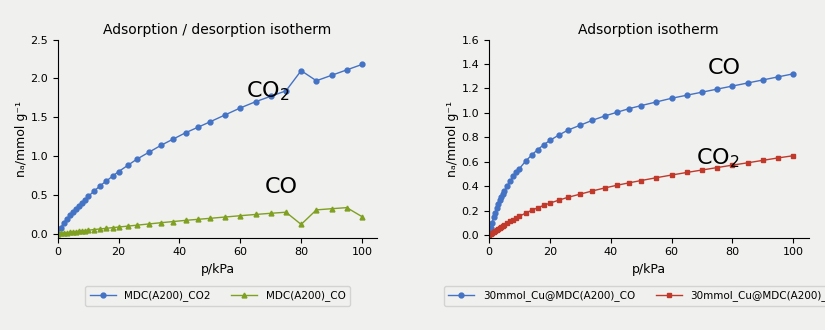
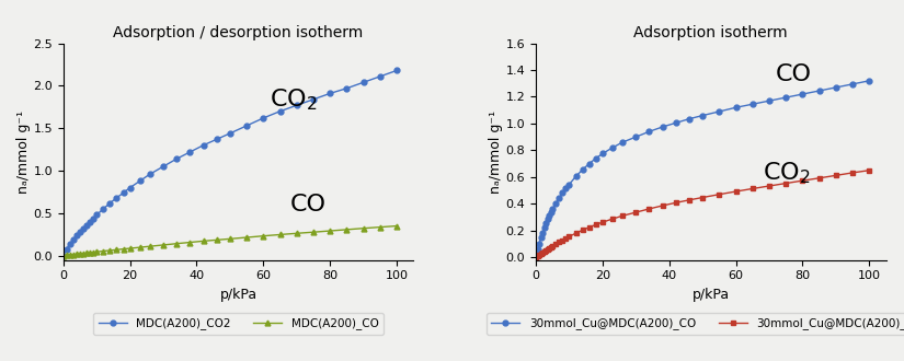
Adsorption / desorption isotherm/MDC(A200)_CO2/80: 2.10 -> 1.91
Adsorption / desorption isotherm/MDC(A200)_CO/80: 0.12 -> 0.29
Adsorption / desorption isotherm/MDC(A200)_CO/100: 0.22 -> 0.35
